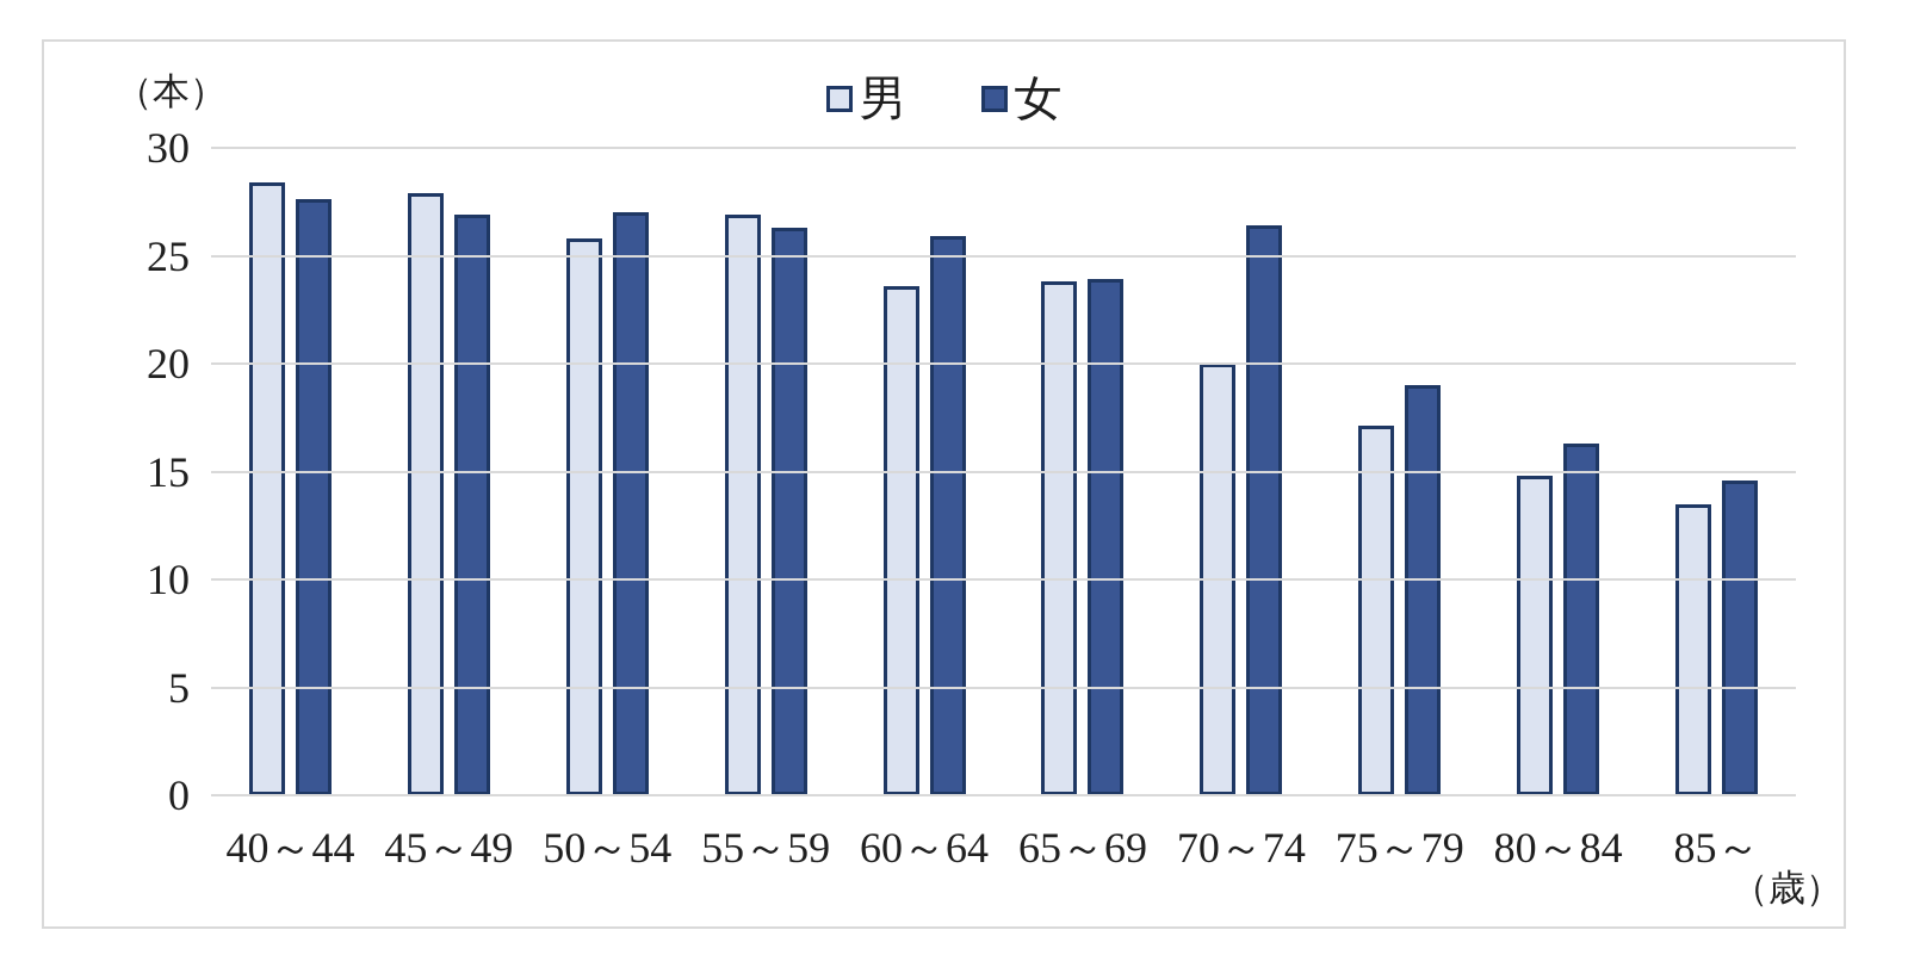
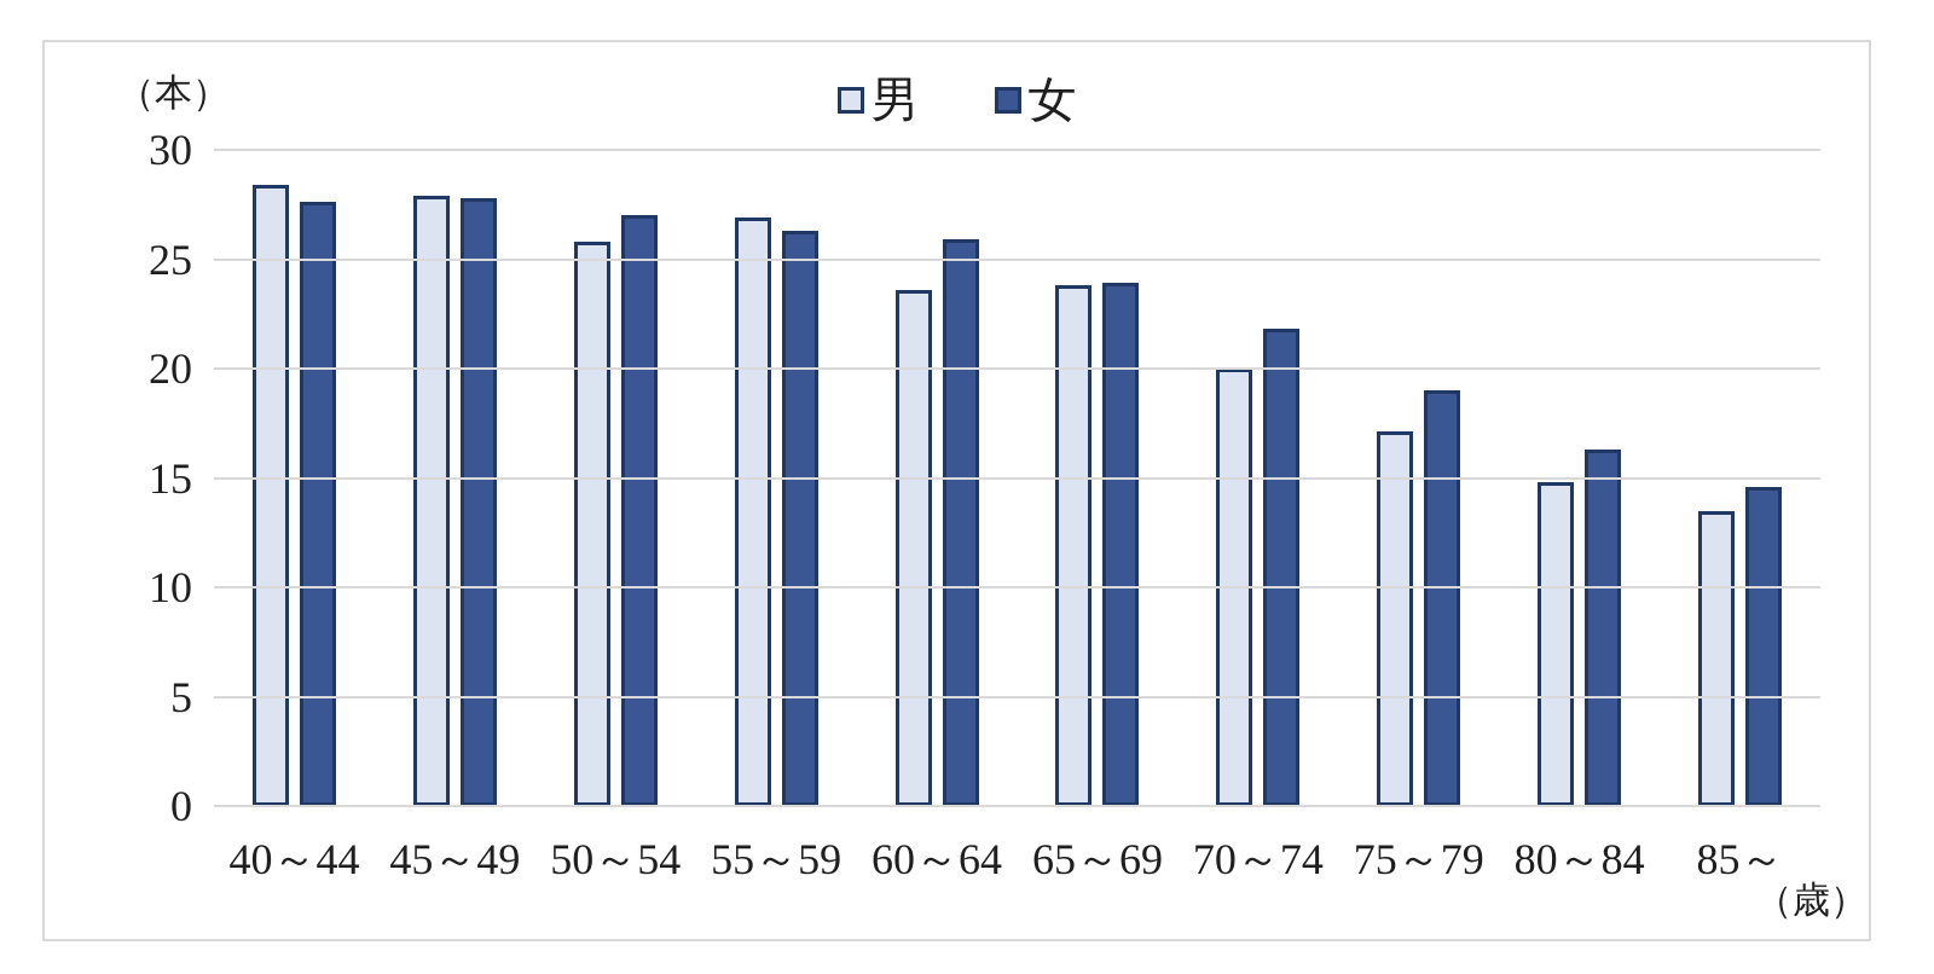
女/45～49: 26.9 -> 27.8
女/70～74: 26.4 -> 21.8
